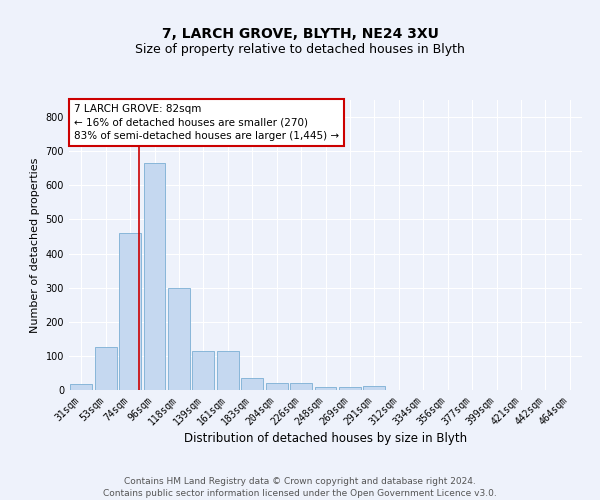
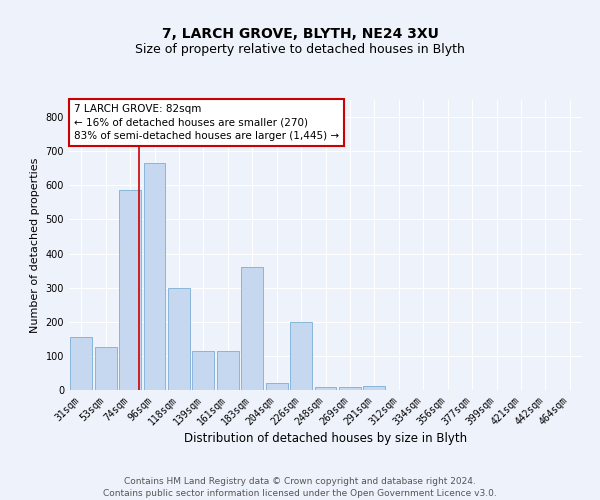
31sqm: 18 -> 155
74sqm: 460 -> 585
183sqm: 35 -> 360
226sqm: 20 -> 200
